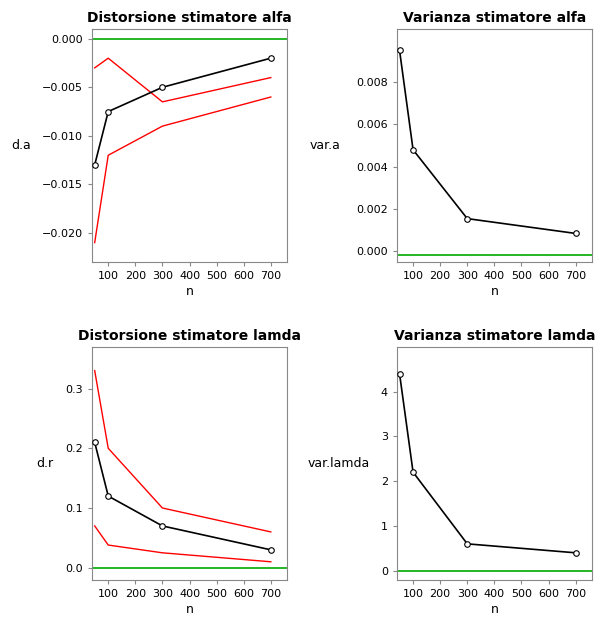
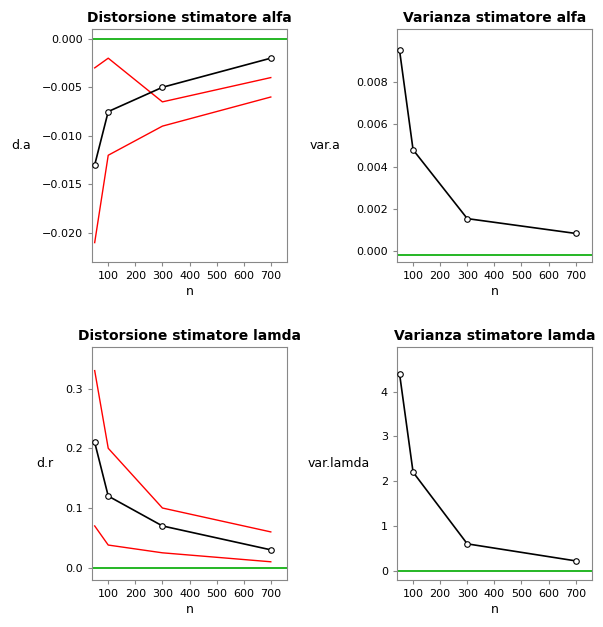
Varianza stimatore lamda/700: 0.40 -> 0.22
